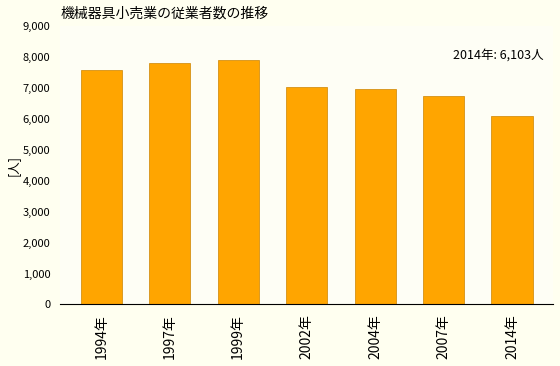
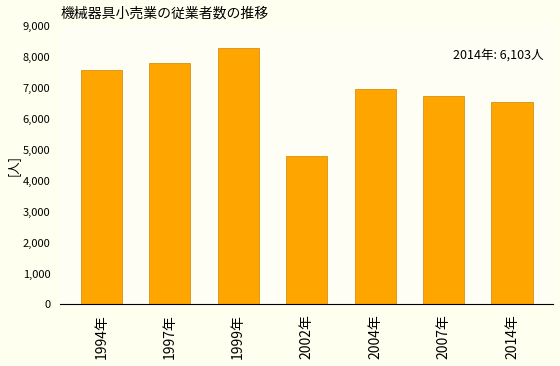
1999年: 7,900 -> 8,300
2002年: 7,020 -> 4,800
2014年: 6,100 -> 6,550
